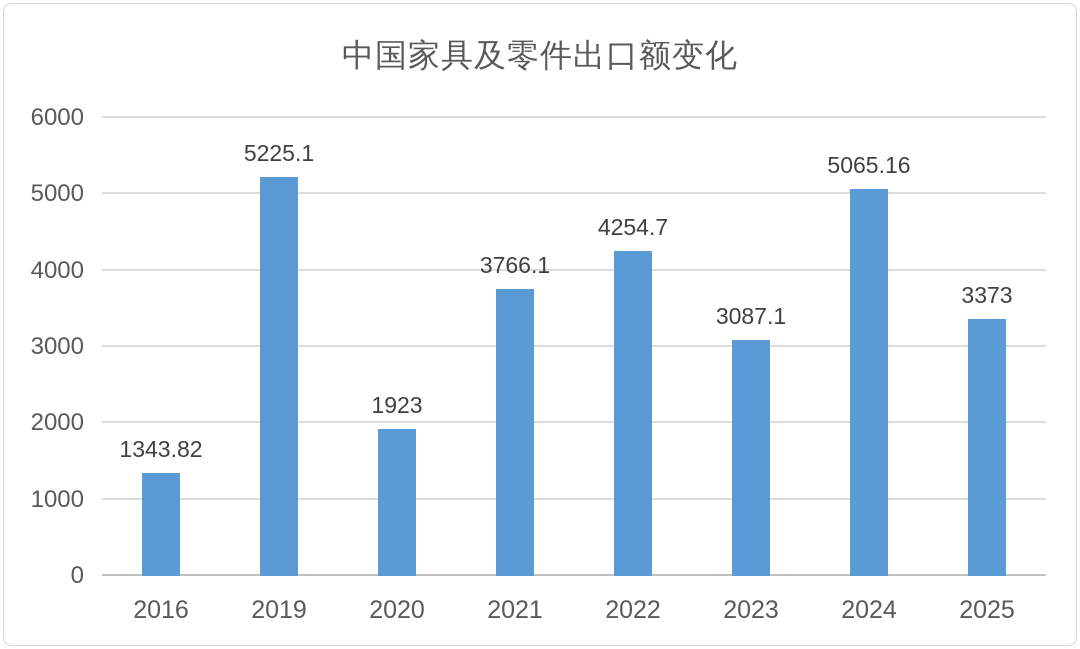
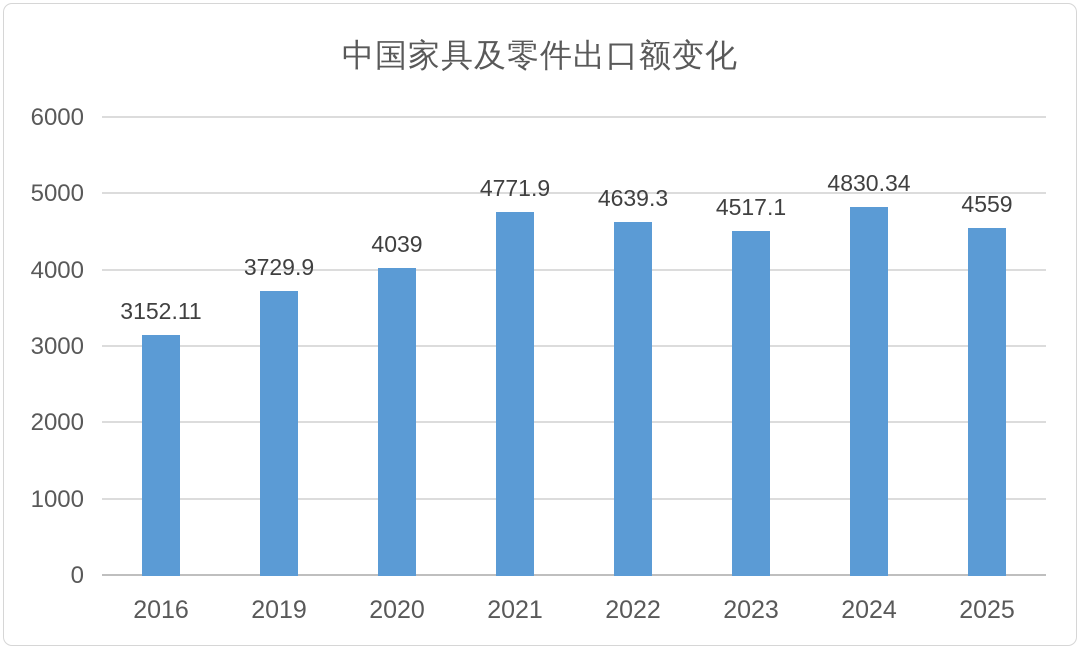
2016: 1343.82 -> 3152.11
2019: 5225.1 -> 3729.9
2020: 1923 -> 4039
2021: 3766.1 -> 4771.9
2022: 4254.7 -> 4639.3
2023: 3087.1 -> 4517.1
2024: 5065.16 -> 4830.34
2025: 3373 -> 4559
